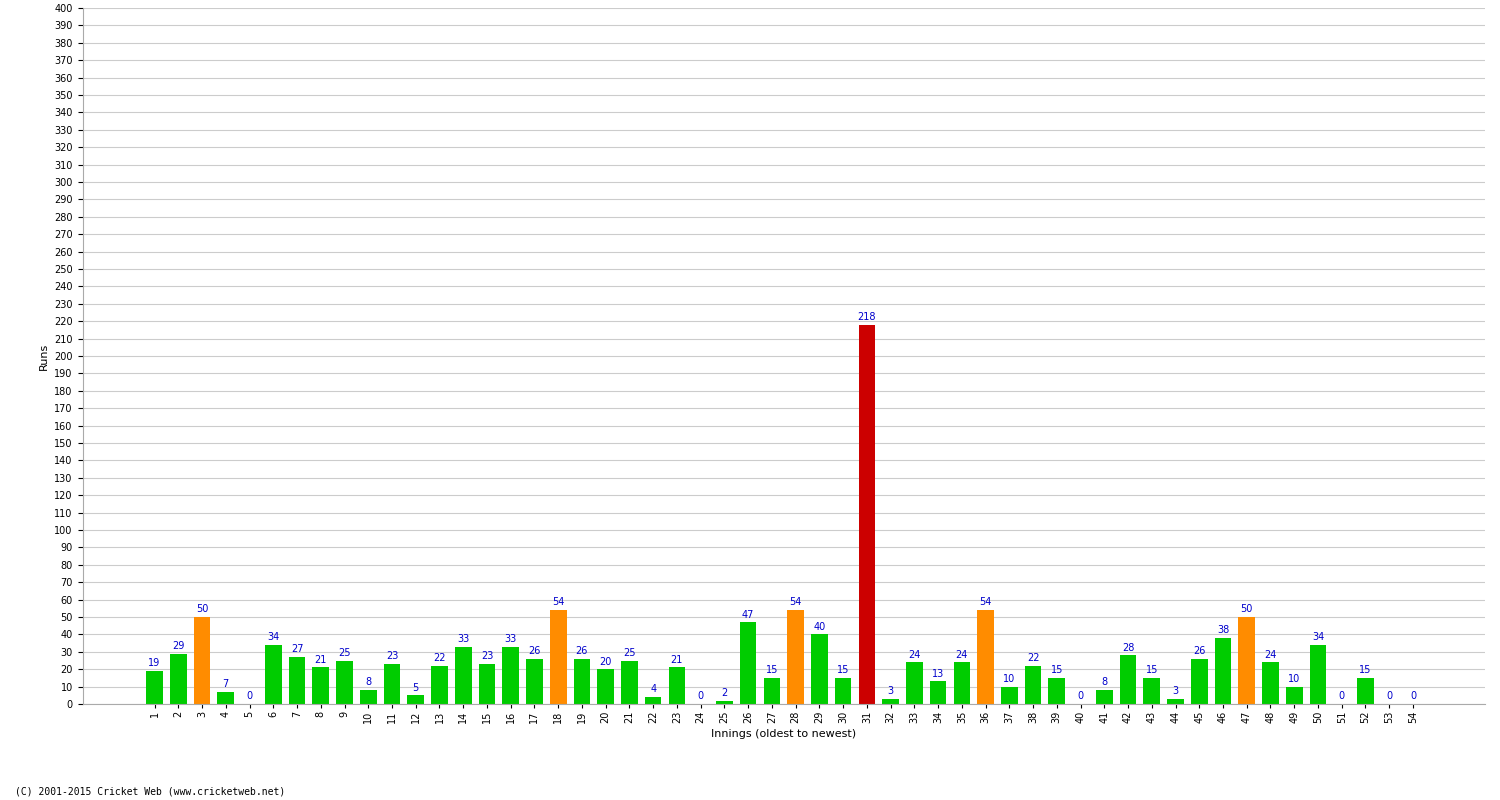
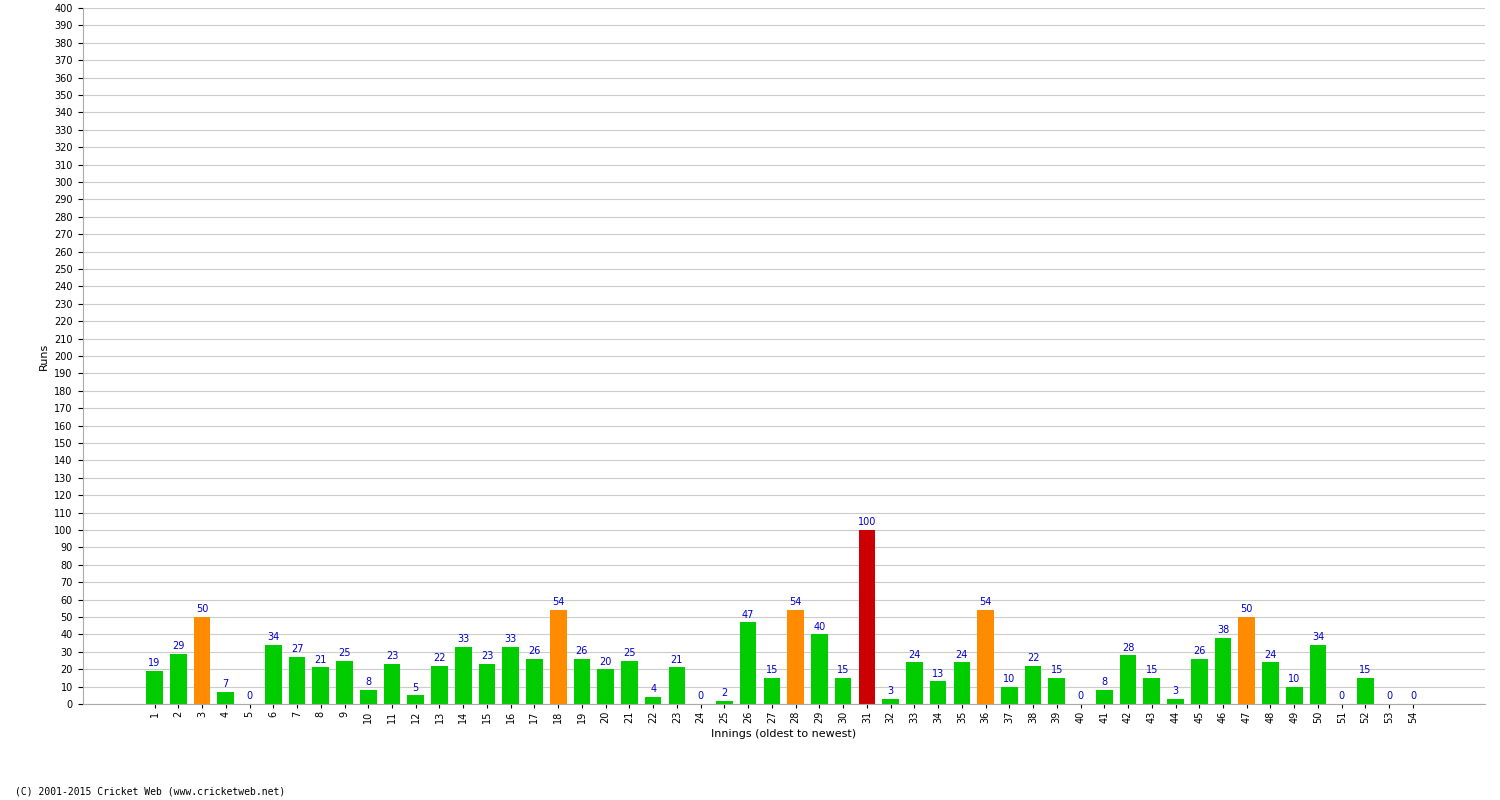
31: 218 -> 100
